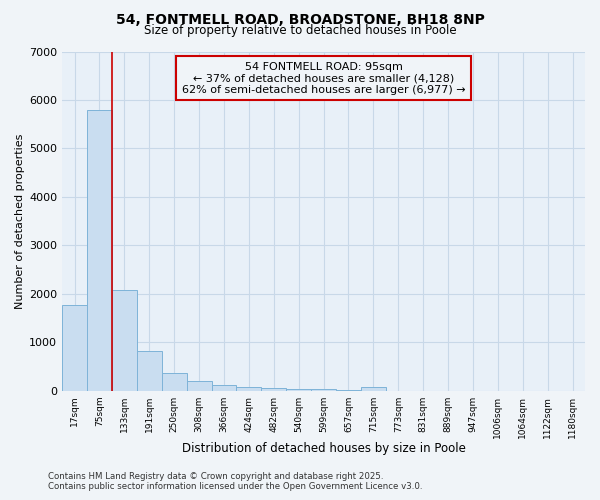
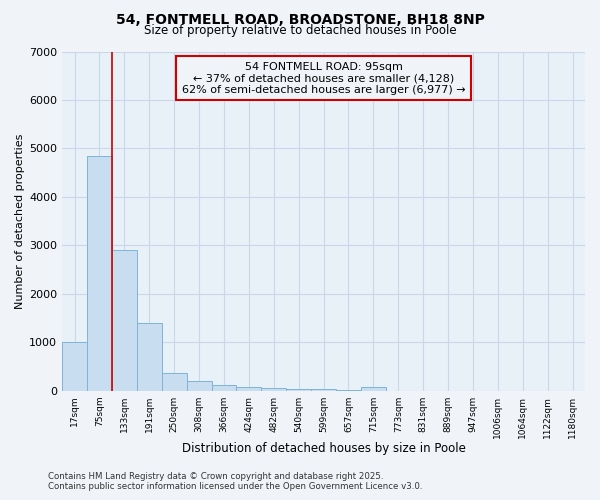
17sqm: 1780 -> 1000
75sqm: 5800 -> 4850
133sqm: 2070 -> 2900
191sqm: 820 -> 1400
